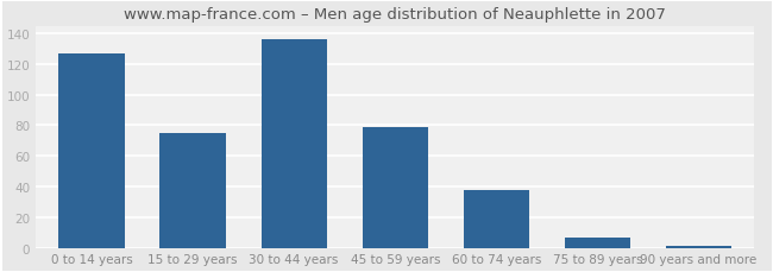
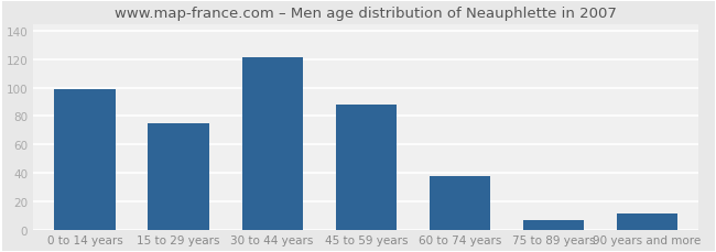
0 to 14 years: 127 -> 99
30 to 44 years: 136 -> 121
45 to 59 years: 79 -> 88
90 years and more: 1 -> 11
